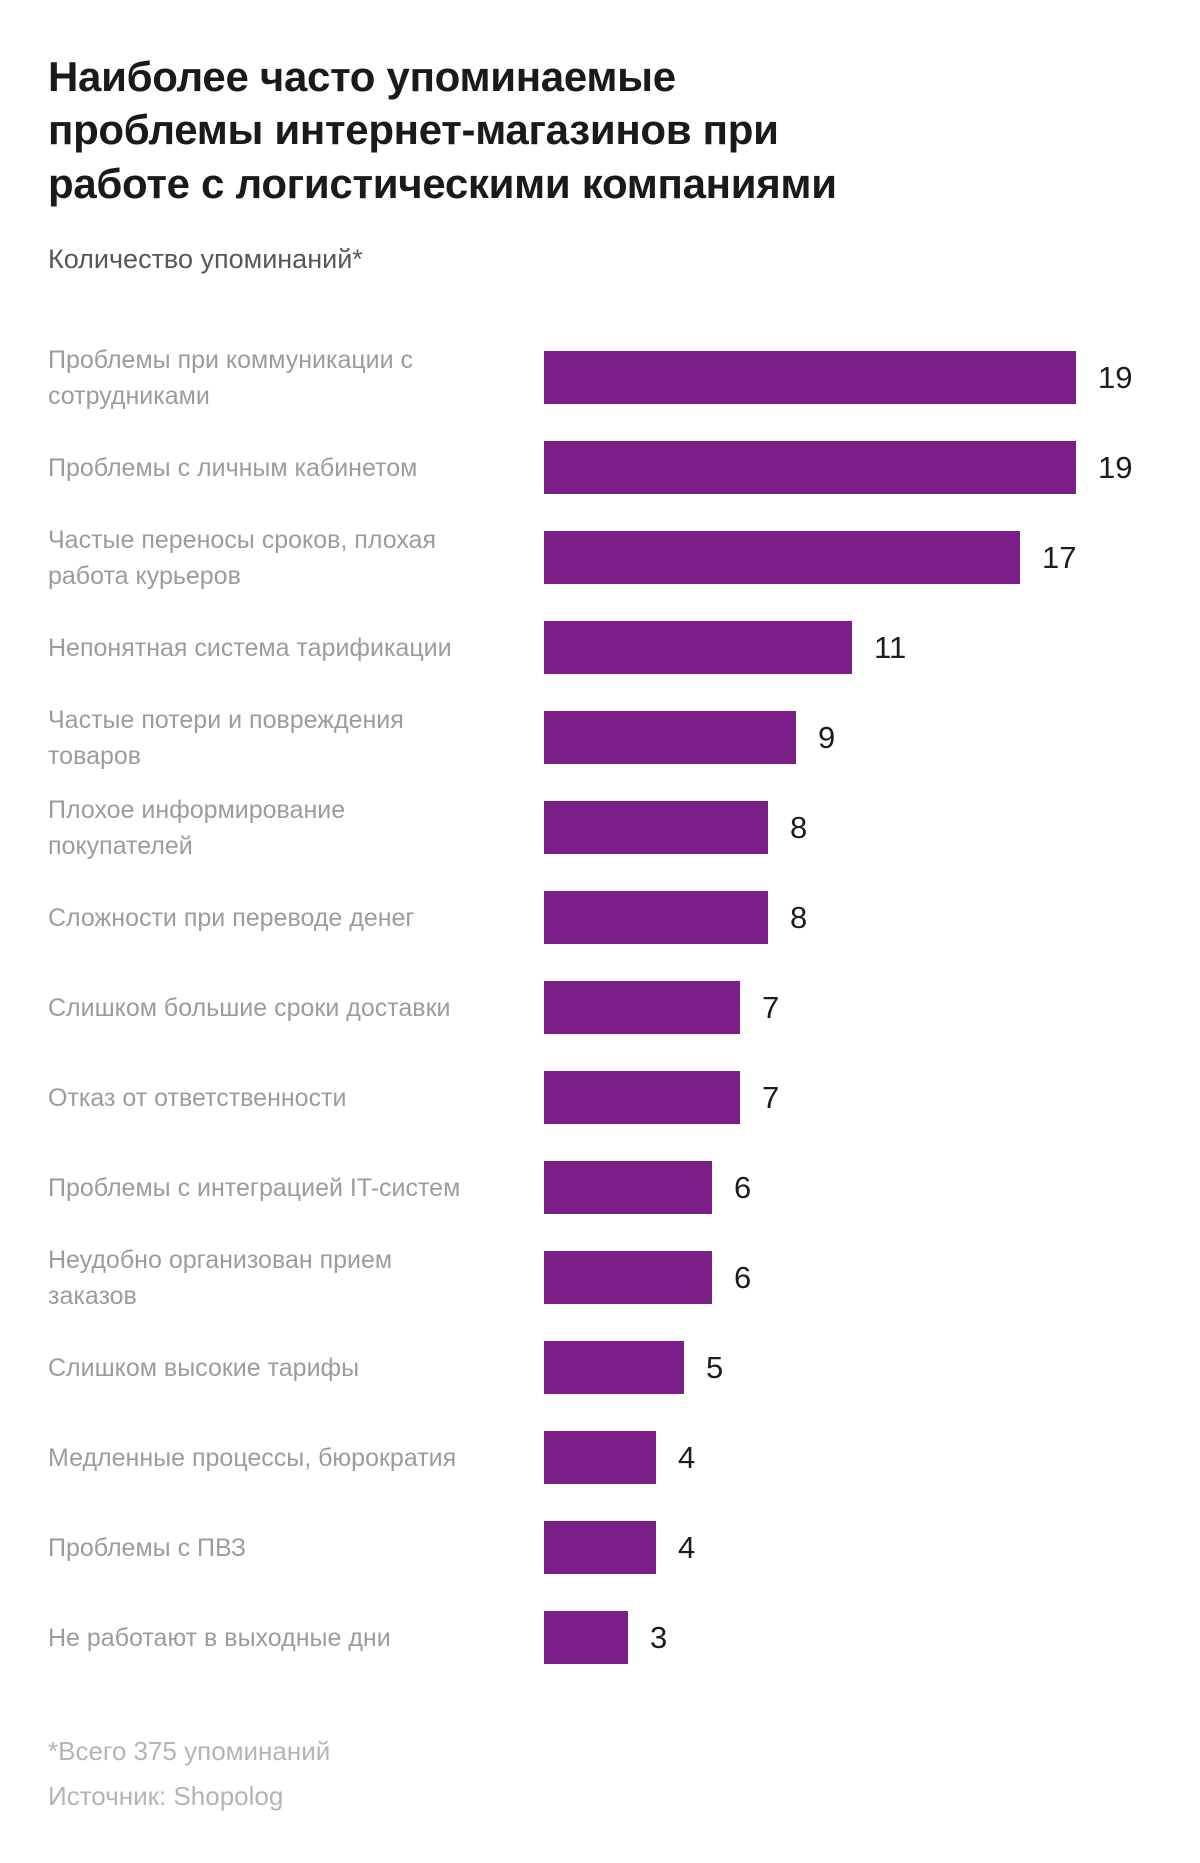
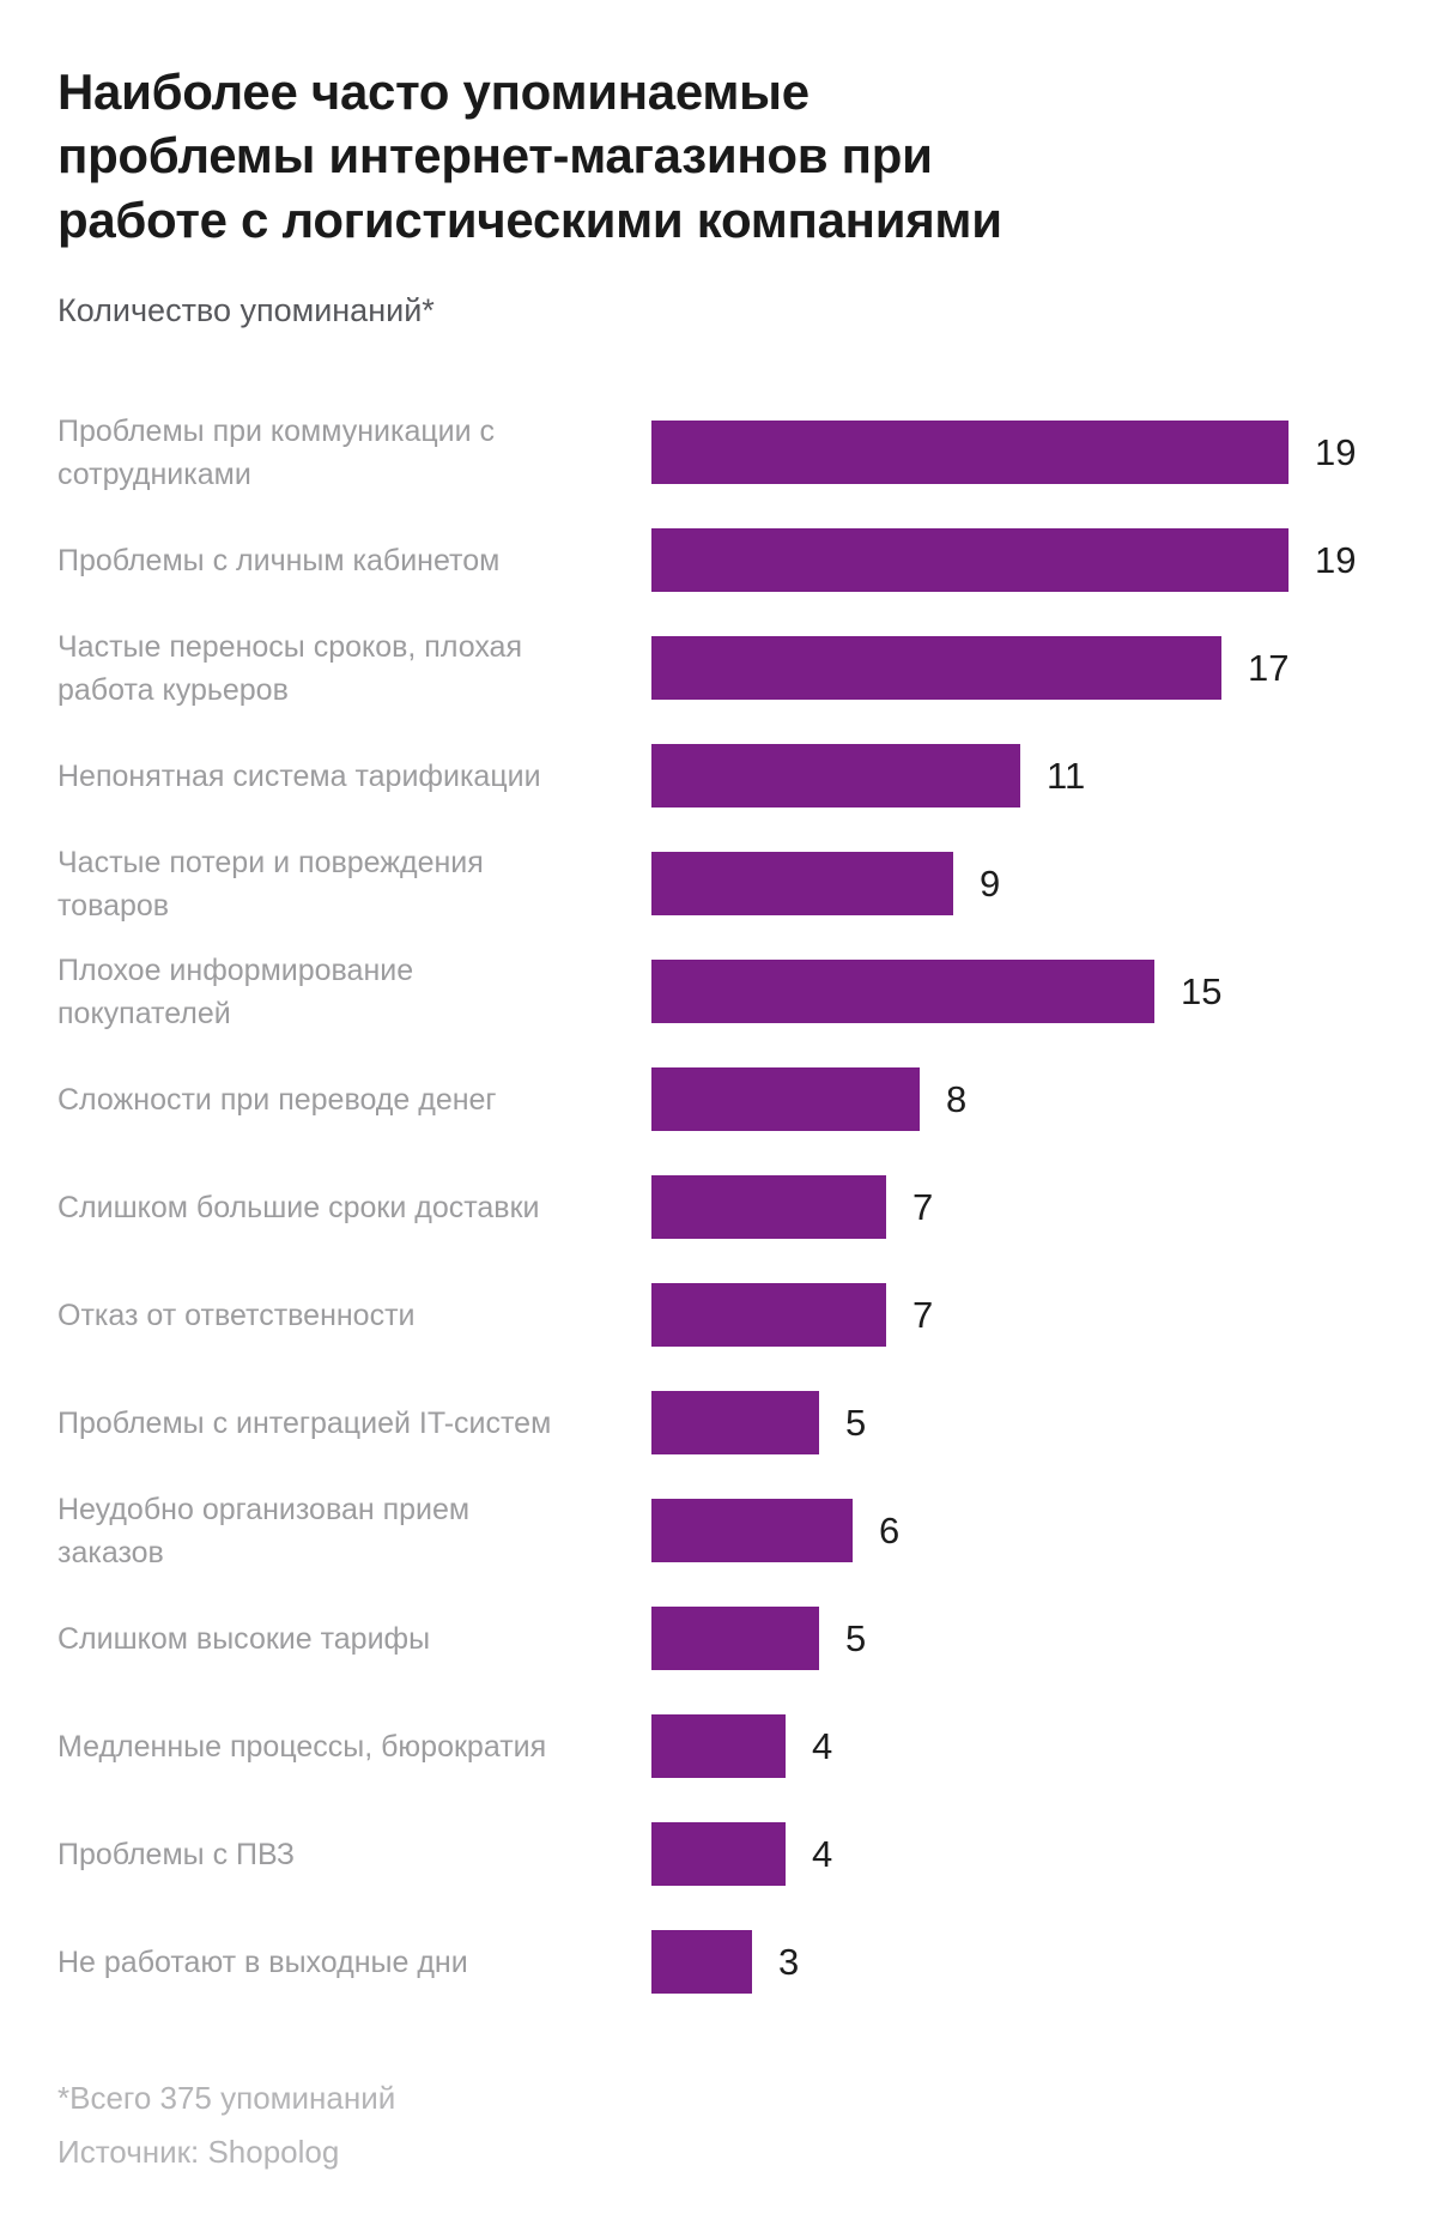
Плохое информирование покупателей: 8 -> 15
Проблемы с интеграцией IT-систем: 6 -> 5
